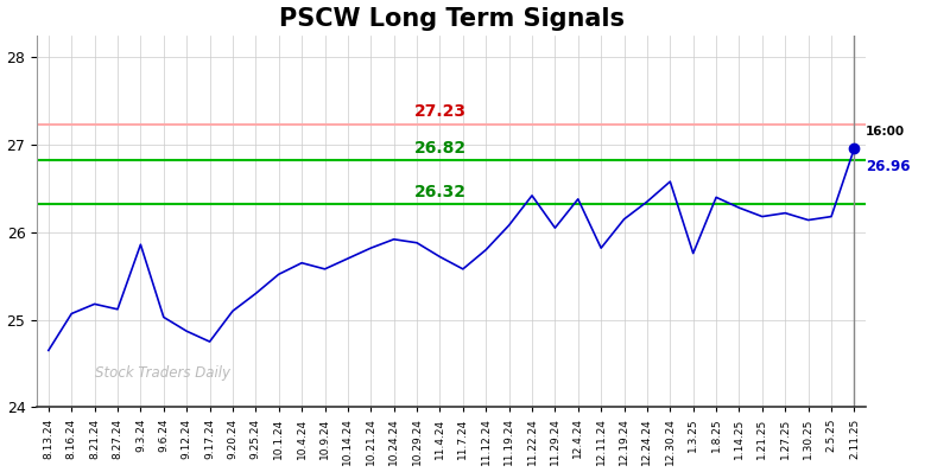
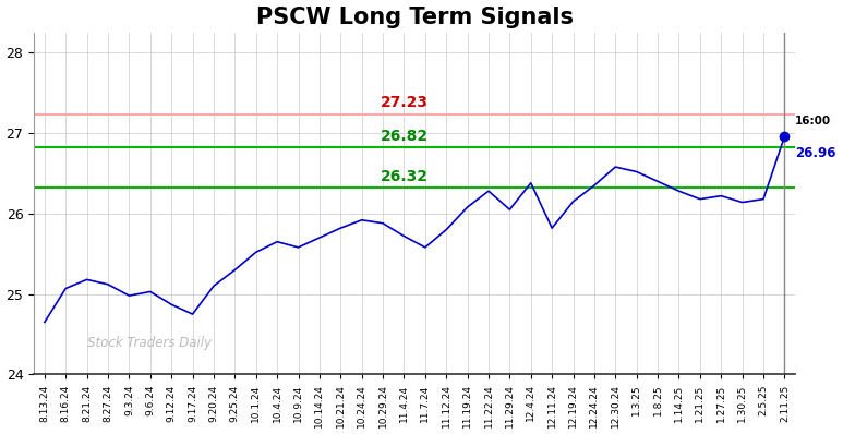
9.3.24: 25.86 -> 24.98
11.22.24: 26.42 -> 26.28
1.3.25: 25.76 -> 26.52
